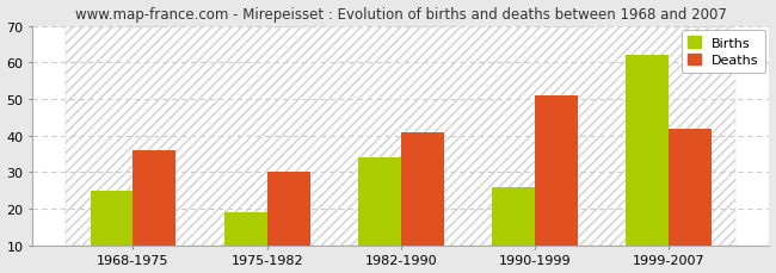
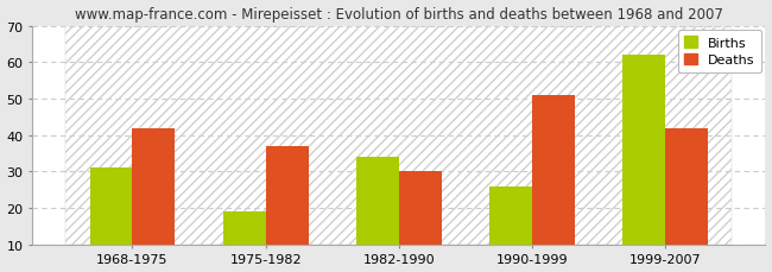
Births/1968-1975: 25 -> 31
Deaths/1968-1975: 36 -> 42
Deaths/1975-1982: 30 -> 37
Deaths/1982-1990: 41 -> 30
